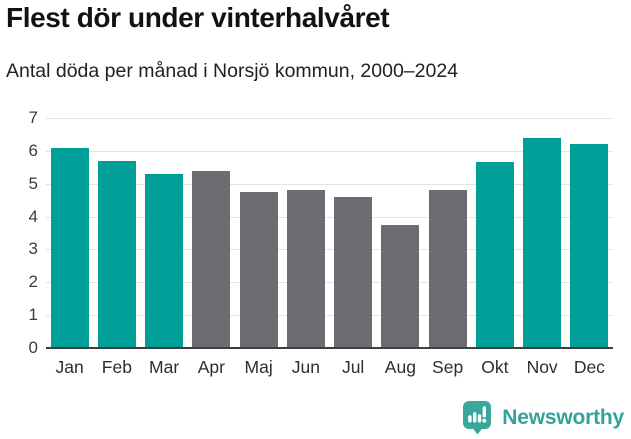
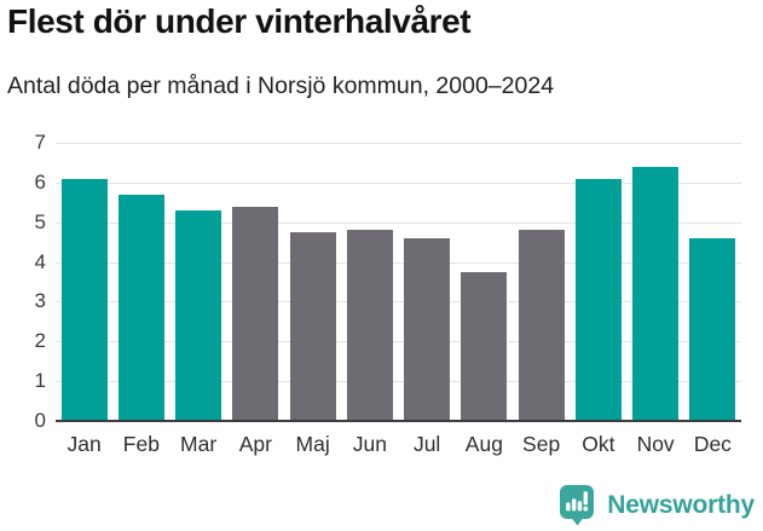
Okt: 5.7 -> 6.1
Dec: 6.2 -> 4.6
